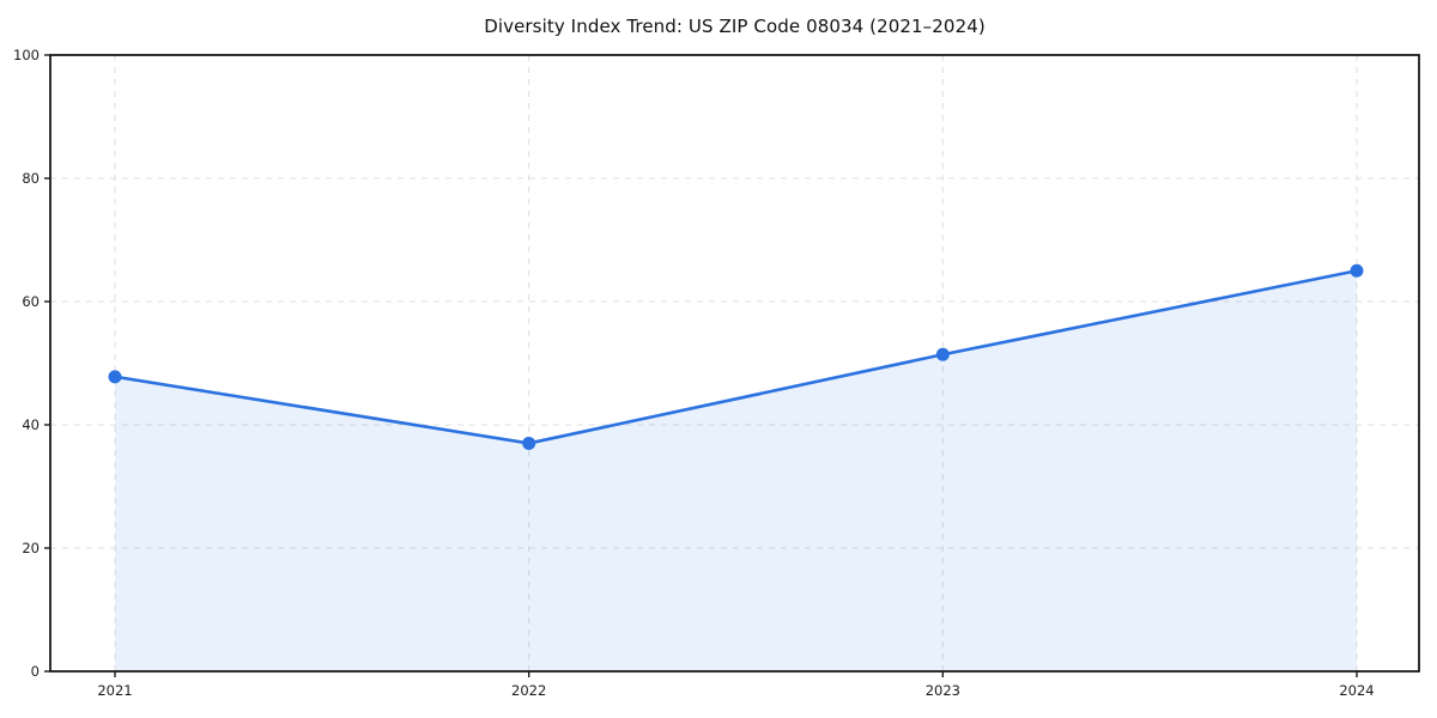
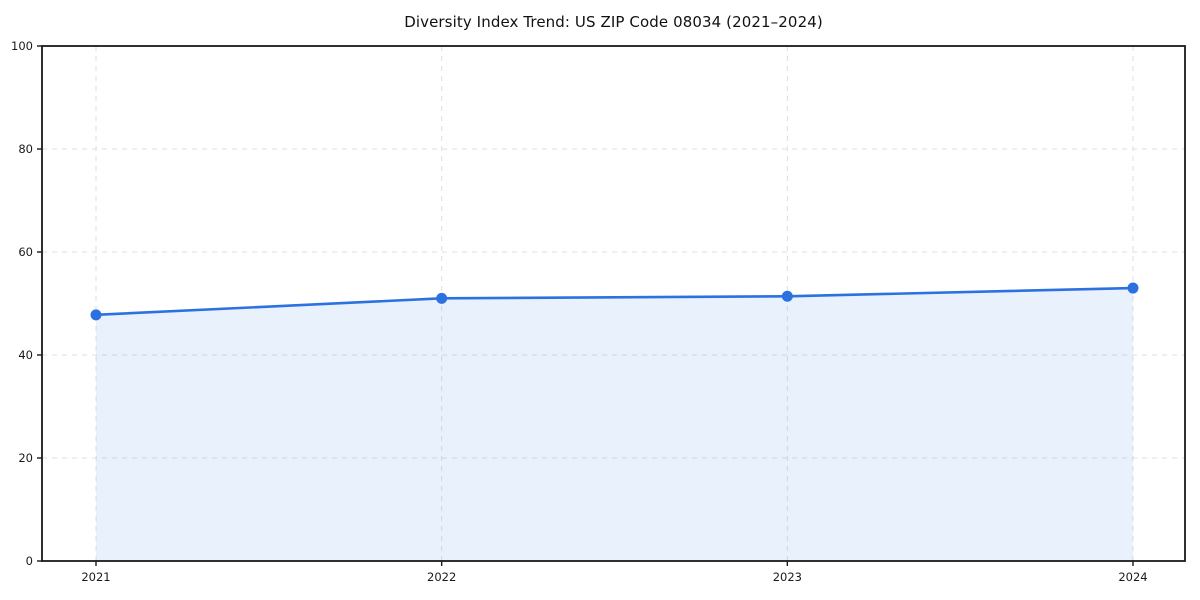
2022: 37 -> 51
2024: 65 -> 53
